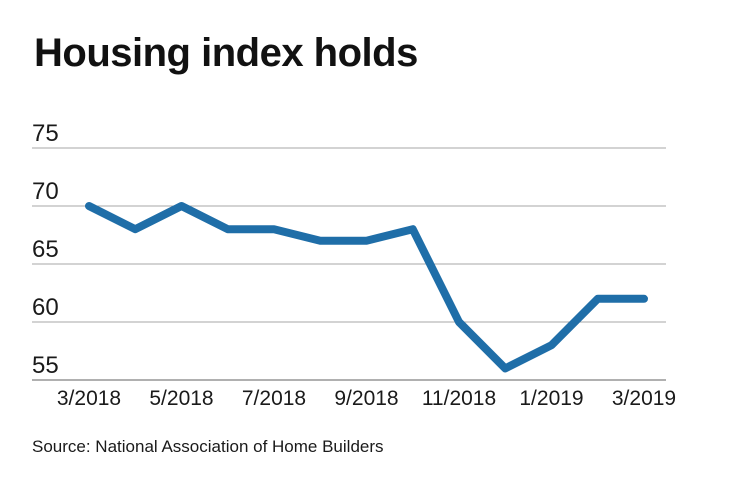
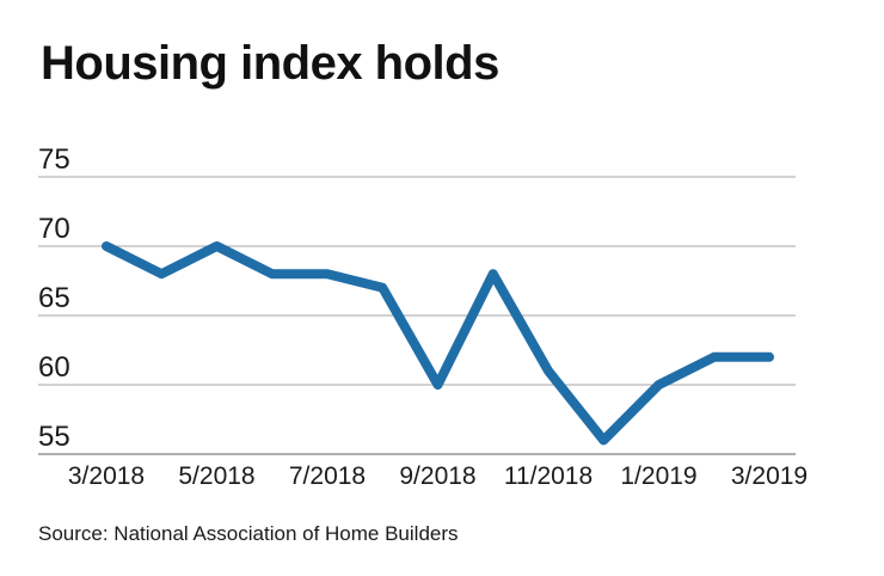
9/2018: 67 -> 60
11/2018: 60 -> 61
1/2019: 58 -> 60
